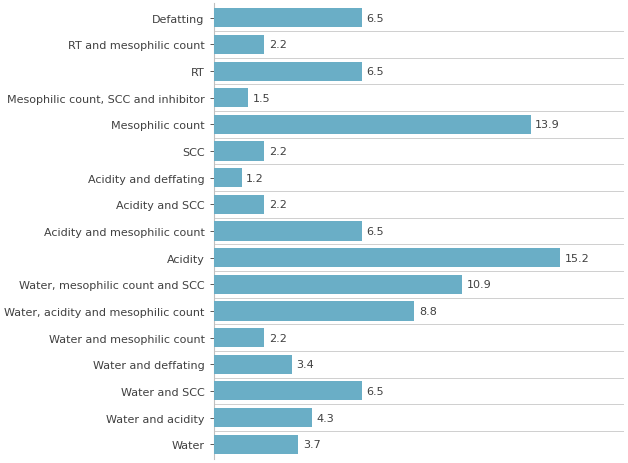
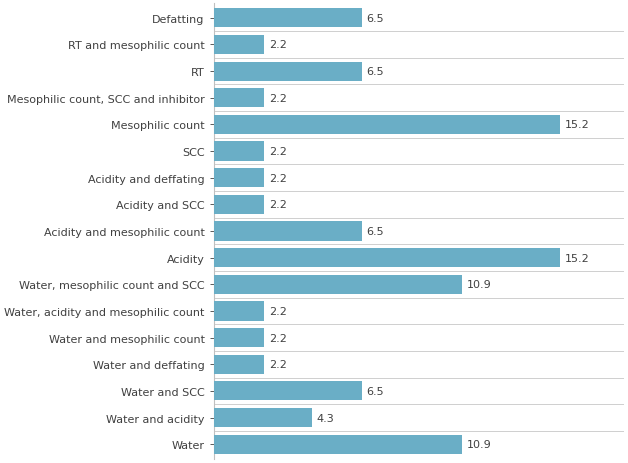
Mesophilic count, SCC and inhibitor: 1.5 -> 2.2
Mesophilic count: 13.9 -> 15.2
Acidity and deffating: 1.2 -> 2.2
Water, acidity and mesophilic count: 8.8 -> 2.2
Water and deffating: 3.4 -> 2.2
Water: 3.7 -> 10.9
